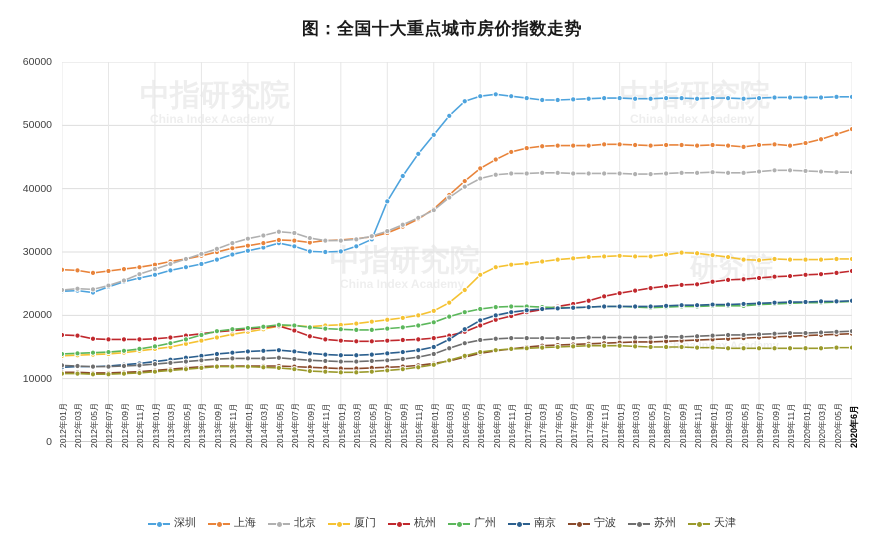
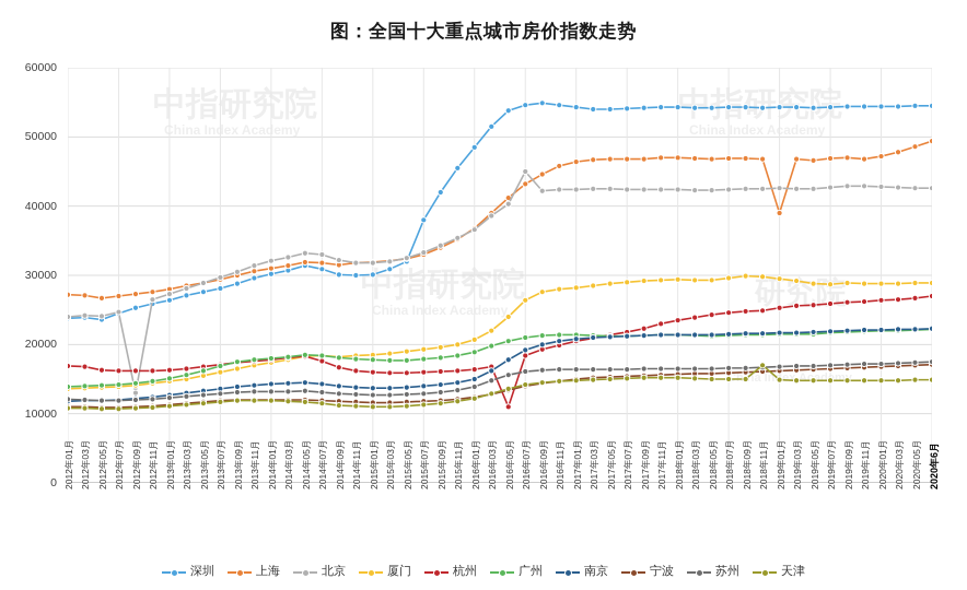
北京/2012年09月: 26000 -> 13000
杭州/2016年05月: 17000 -> 11000
北京/2016年07月: 42000 -> 45000
天津/2018年11月: 15000 -> 17000
上海/2019年01月: 47000 -> 39000
